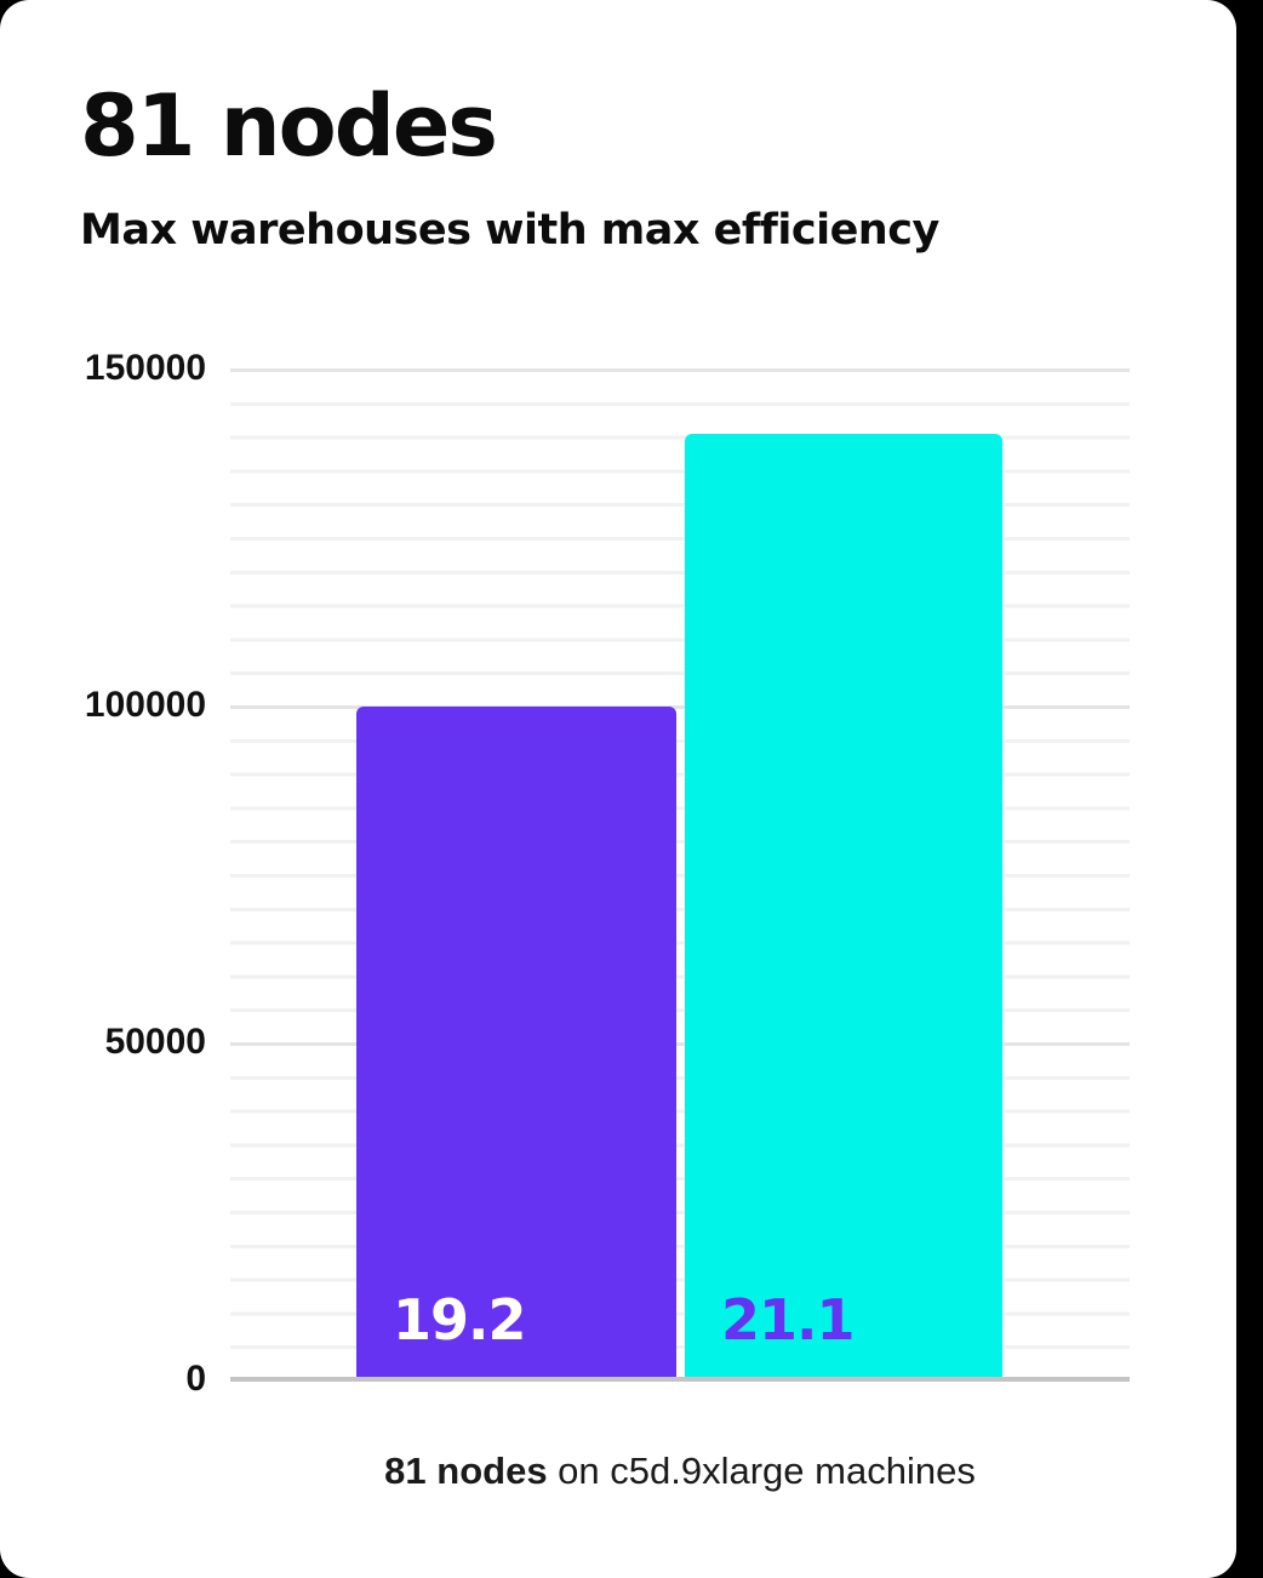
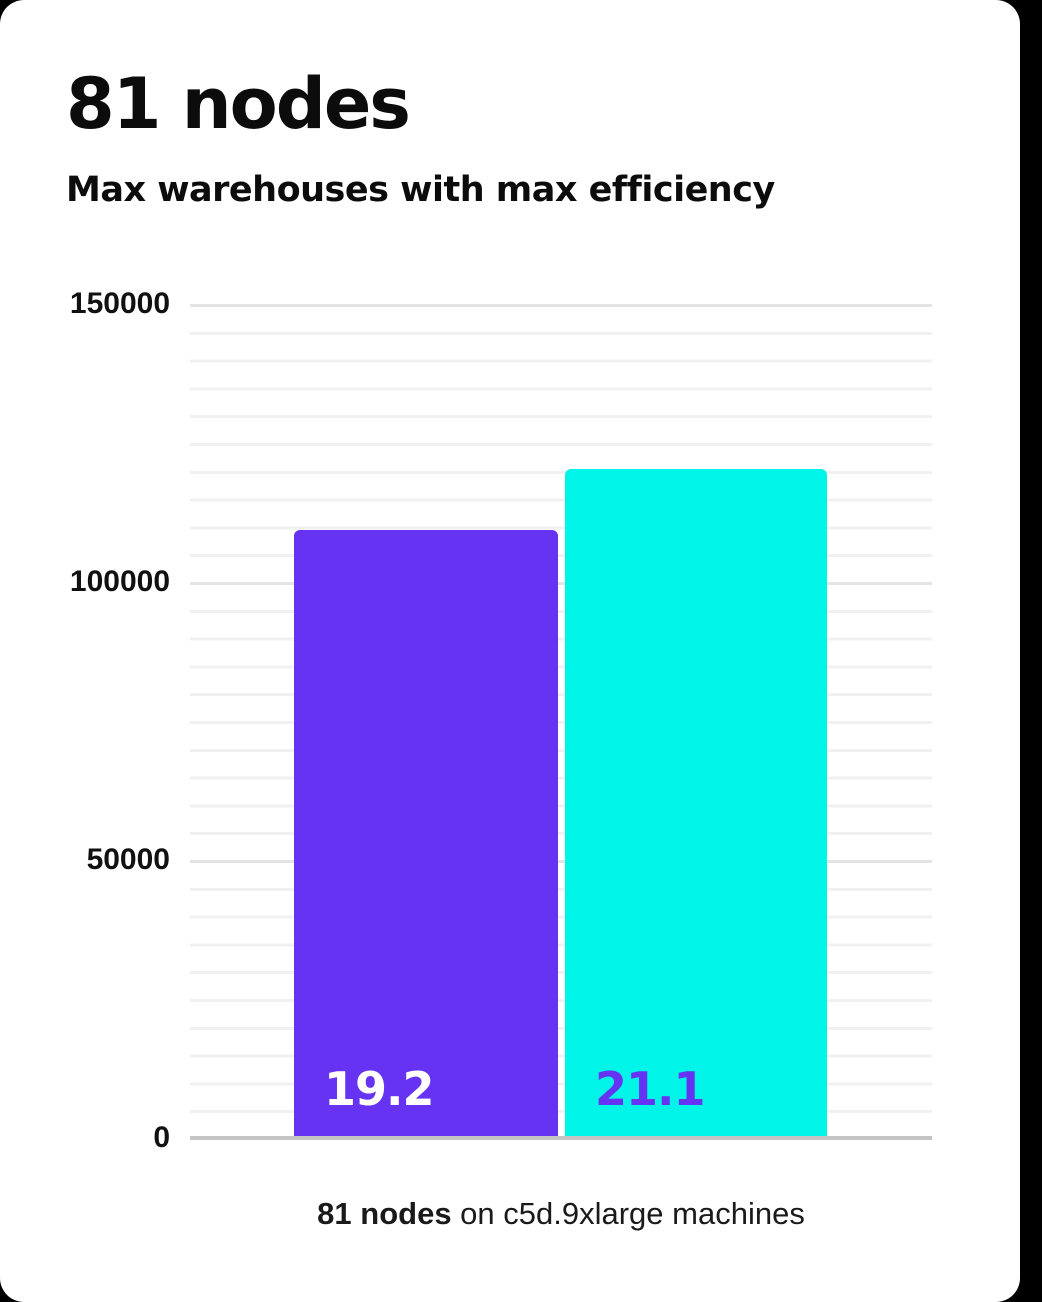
19.2: 99000 -> 109000
21.1: 140000 -> 120000
